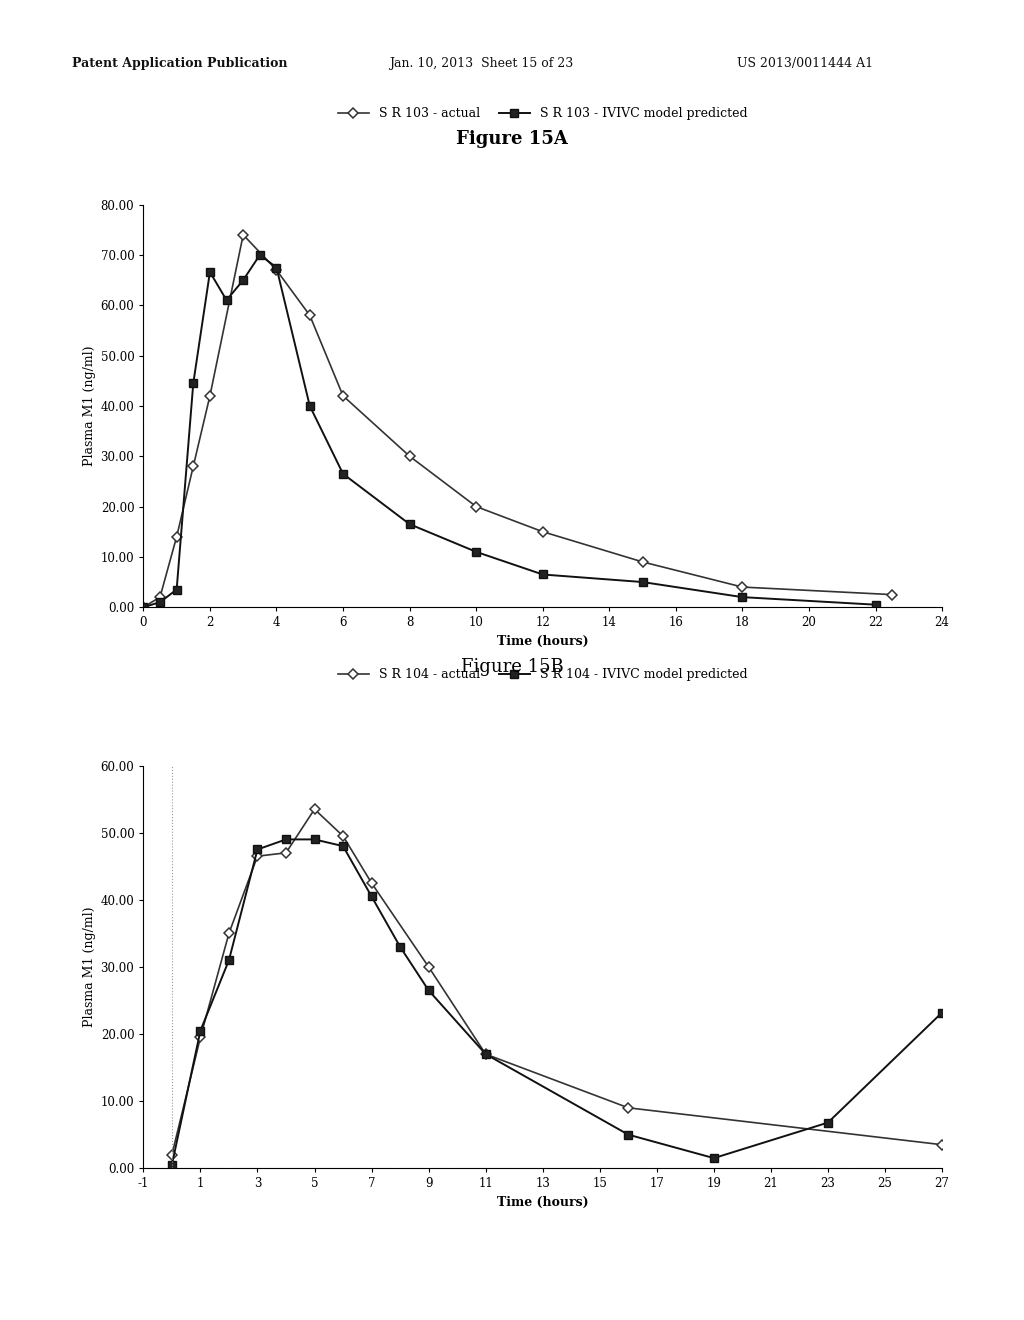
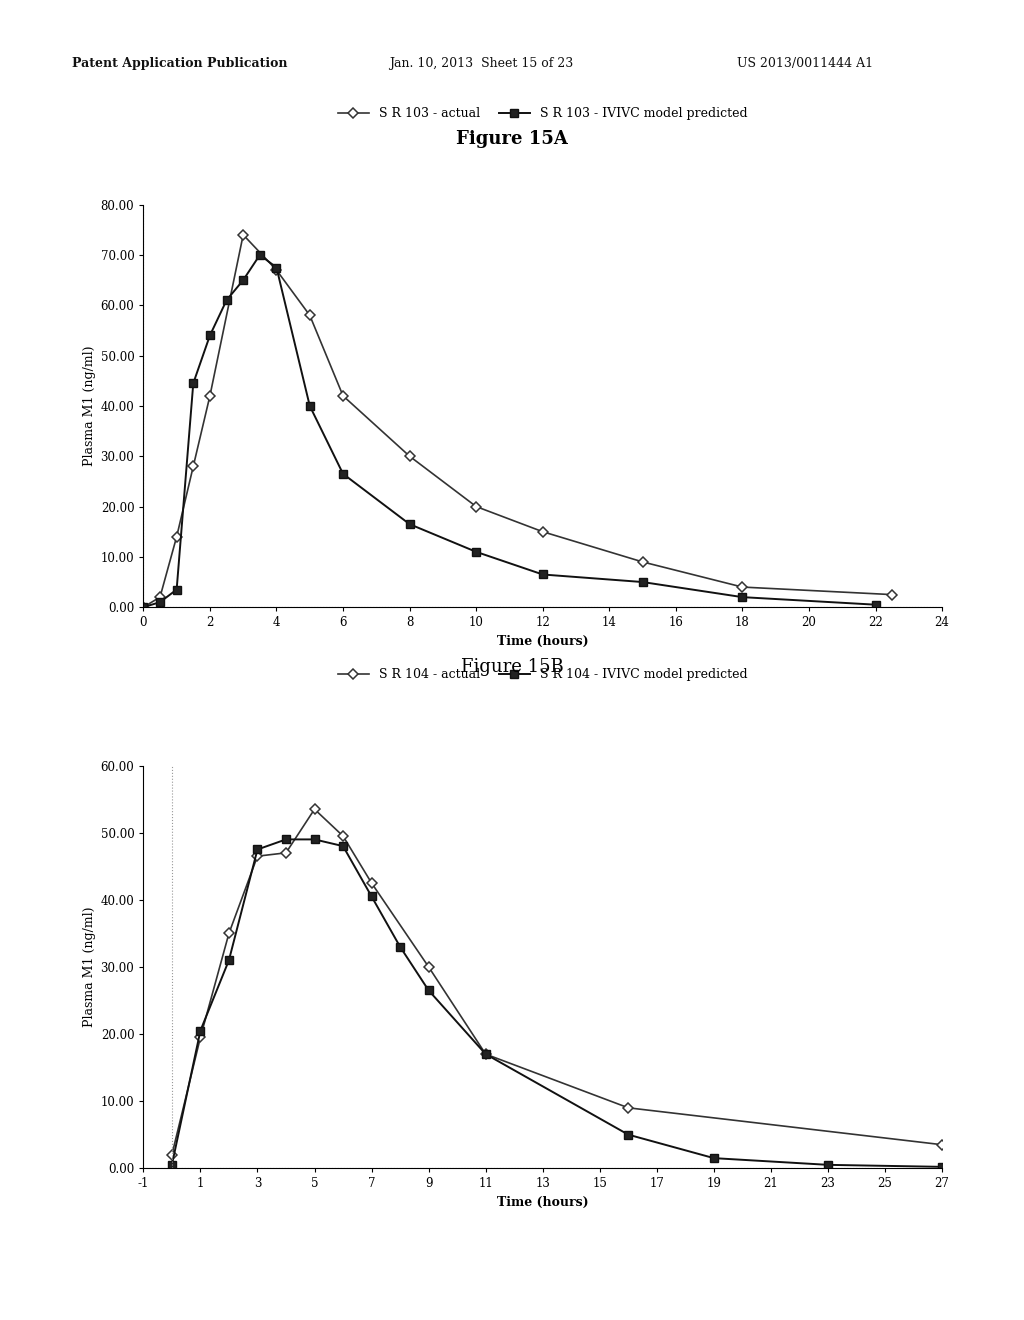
S R 103 - IVIVC model predicted/2: 66.6 -> 54.0
S R 104 - IVIVC model predicted/23: 6.8 -> 0.5
S R 104 - IVIVC model predicted/27: 23.2 -> 0.2
